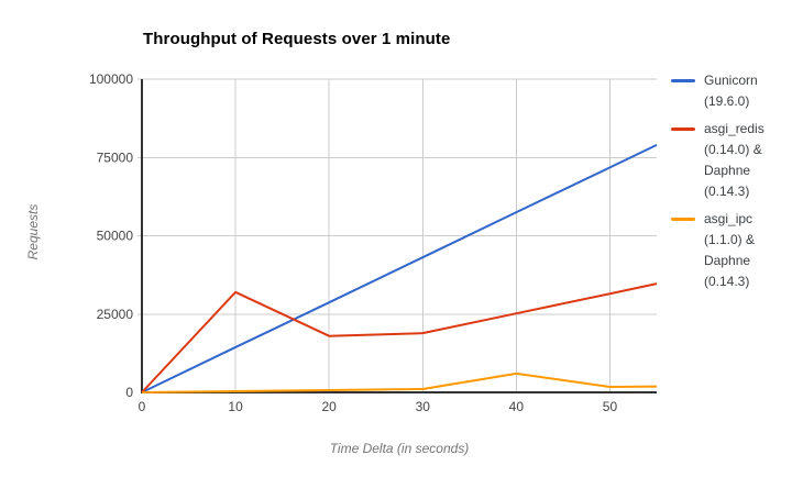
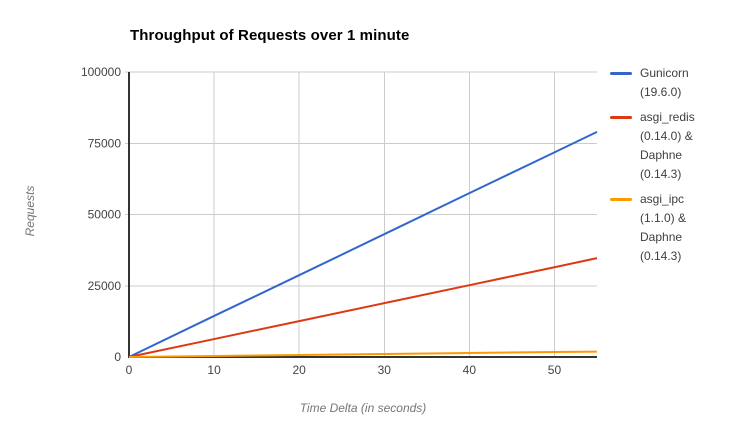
asgi_redis (0.14.0) & Daphne (0.14.3)/10: 32000 -> 6000
asgi_redis (0.14.0) & Daphne (0.14.3)/20: 18000 -> 13000
asgi_ipc (1.1.0) & Daphne (0.14.3)/40: 6000 -> 1000
